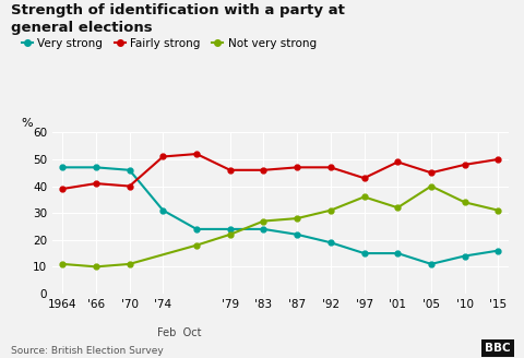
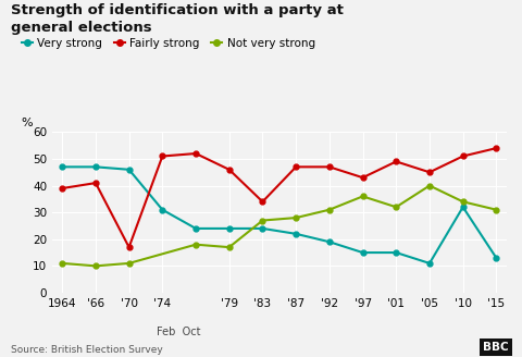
Fairly strong/'70: 40 -> 17
Not very strong/'79: 22 -> 17
Fairly strong/'83: 46 -> 34
Very strong/'10: 14 -> 32
Fairly strong/'10: 48 -> 51
Very strong/'15: 16 -> 13
Fairly strong/'15: 50 -> 54
